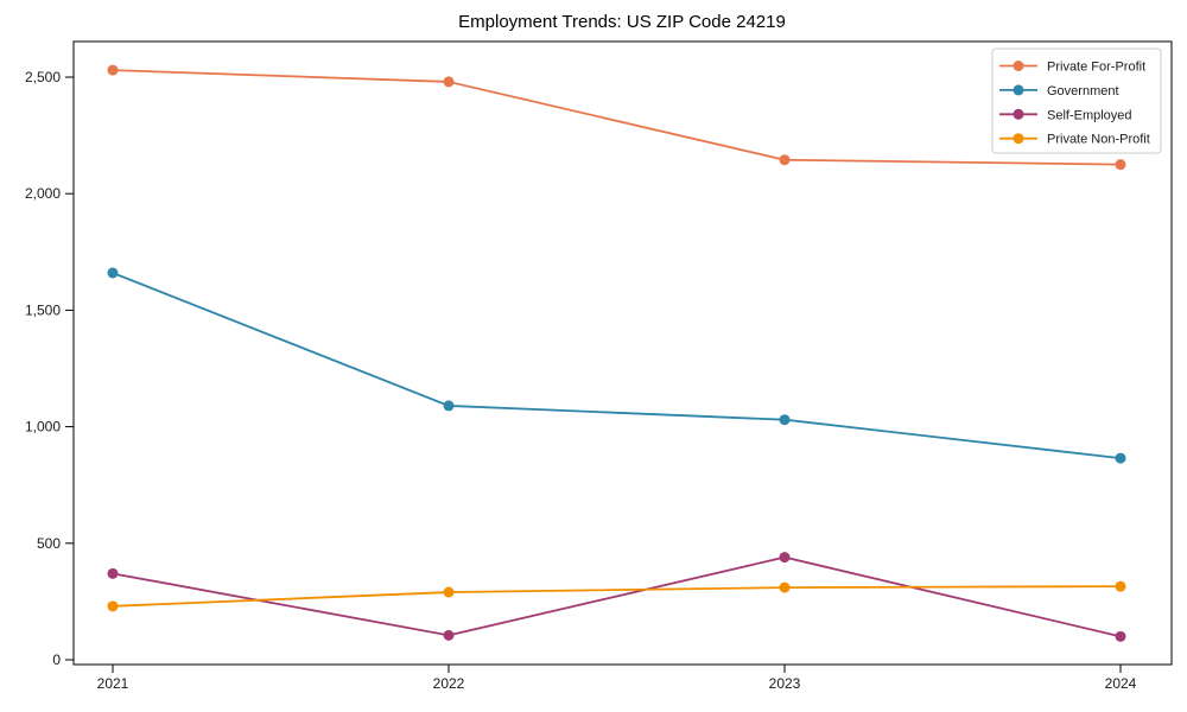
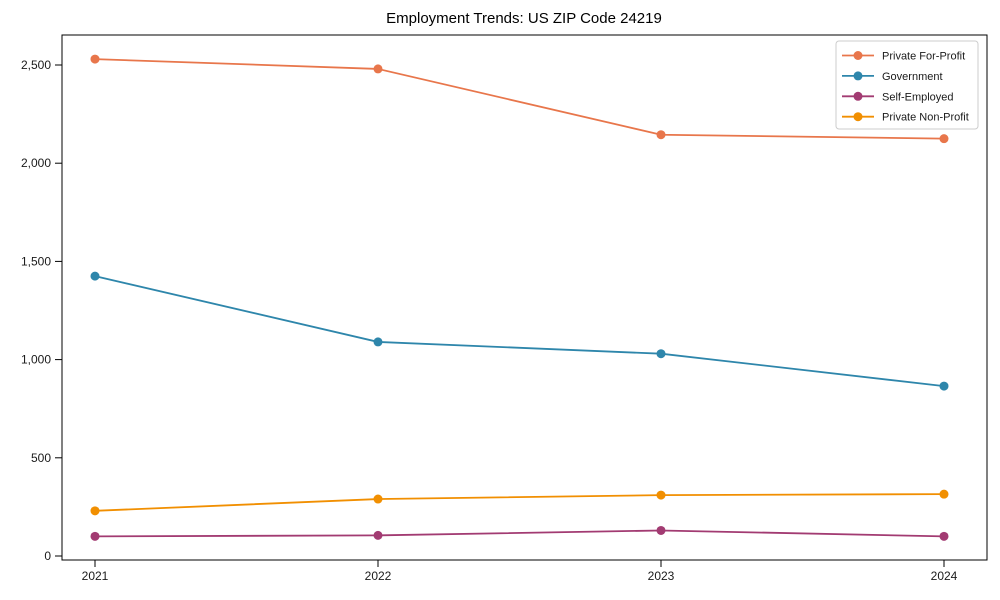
Government/2021: 1660 -> 1420
Self-Employed/2021: 370 -> 100
Self-Employed/2023: 440 -> 130
